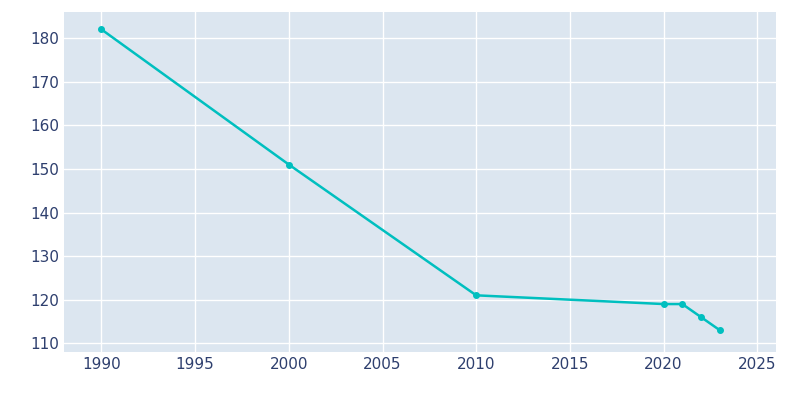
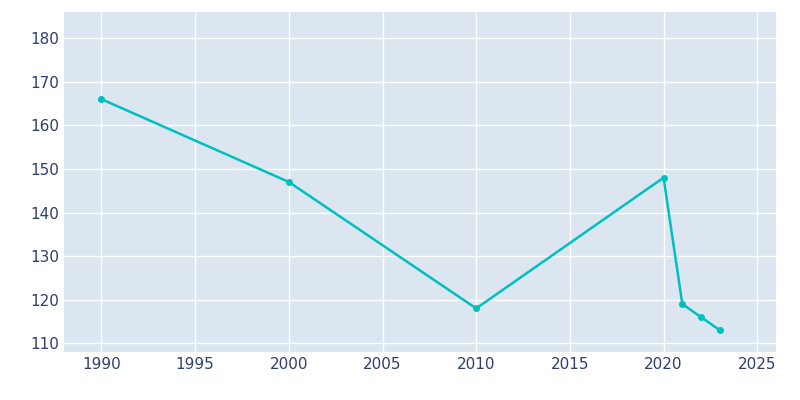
1990: 182 -> 166
2000: 151 -> 147
2010: 121 -> 118
2020: 119 -> 148
